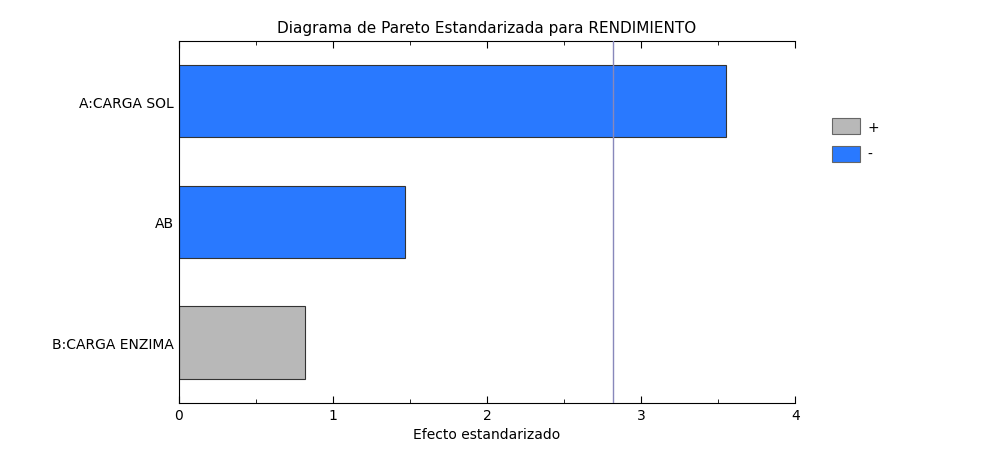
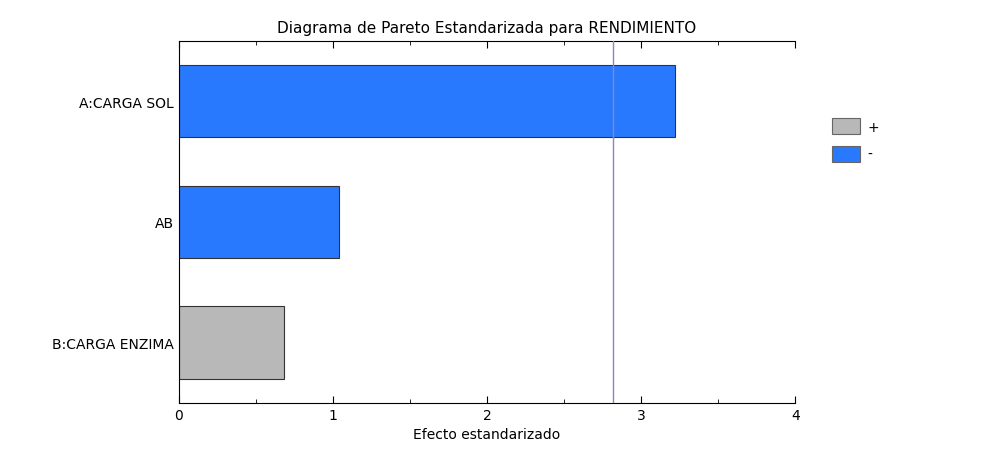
A:CARGA SOL: 3.55 -> 3.22
AB: 1.47 -> 1.04
B:CARGA ENZIMA: 0.82 -> 0.68
